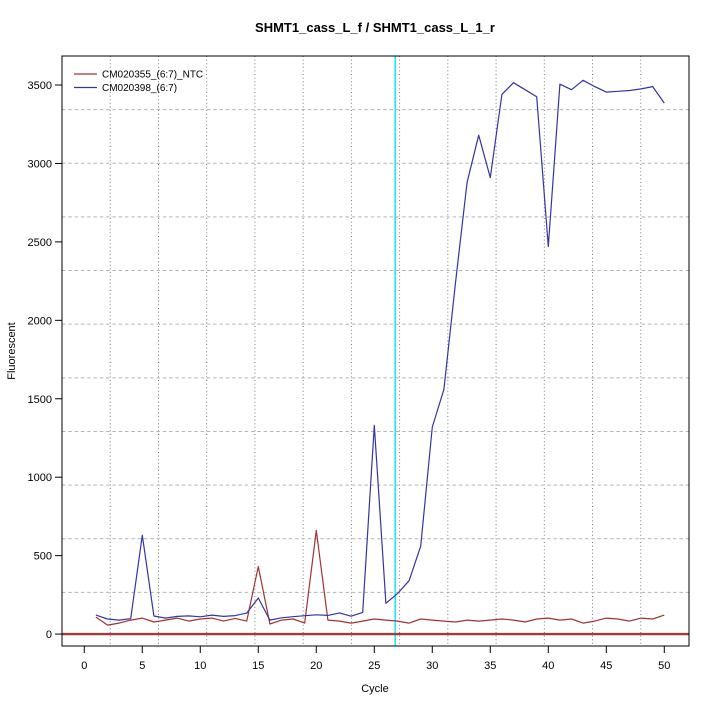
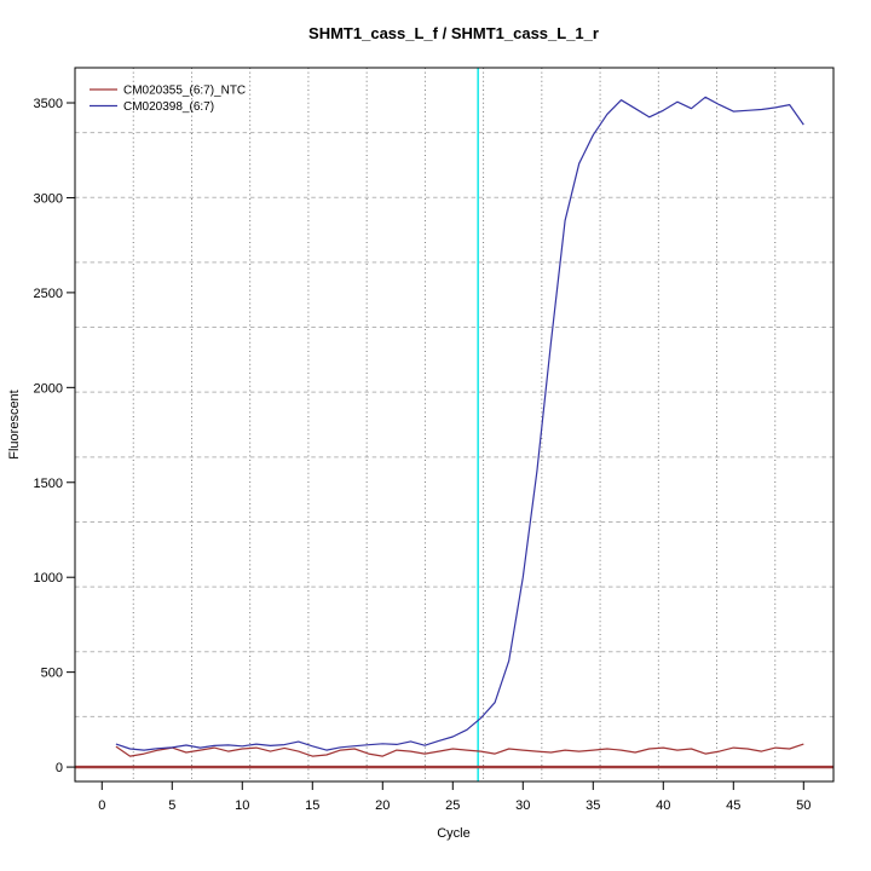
CM020398_(6:7)/5: 630 -> 100
CM020355_(6:7)_NTC/15: 430 -> 60
CM020398_(6:7)/15: 230 -> 110
CM020355_(6:7)_NTC/20: 660 -> 60
CM020398_(6:7)/25: 1330 -> 160
CM020398_(6:7)/30: 1320 -> 1000
CM020398_(6:7)/35: 2910 -> 3330
CM020398_(6:7)/40: 2470 -> 3460
